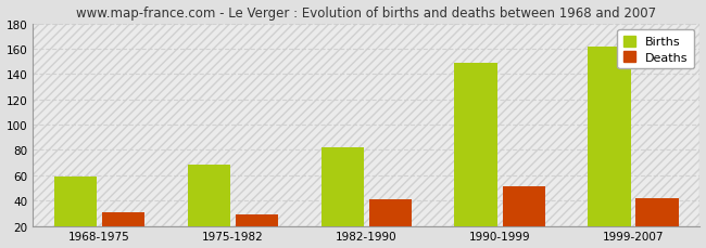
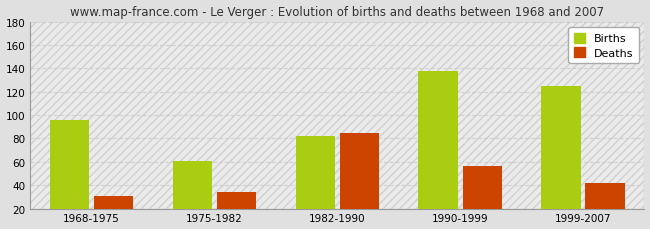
Births/1968-1975: 59 -> 96
Births/1975-1982: 68 -> 61
Deaths/1975-1982: 29 -> 34
Deaths/1982-1990: 41 -> 85
Births/1990-1999: 149 -> 138
Deaths/1990-1999: 51 -> 56
Births/1999-2007: 162 -> 125
